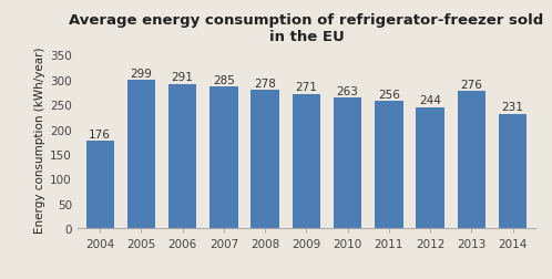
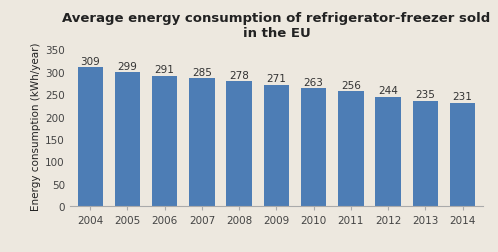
2004: 176 -> 309
2013: 276 -> 235
